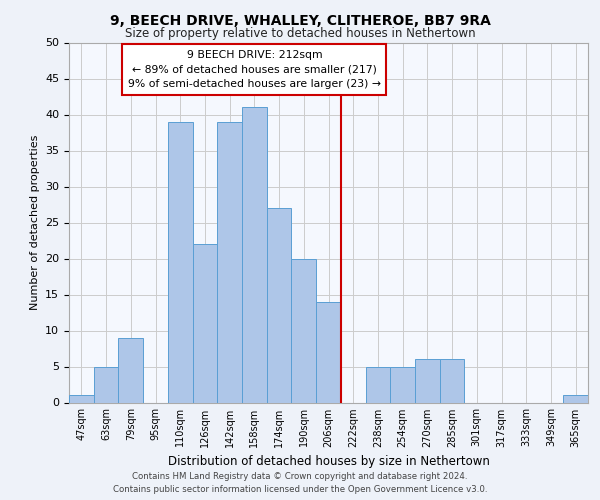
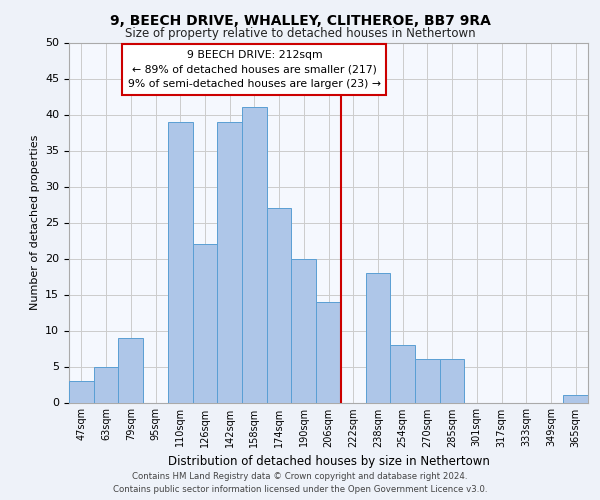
47sqm: 1 -> 3
238sqm: 5 -> 18
254sqm: 5 -> 8
